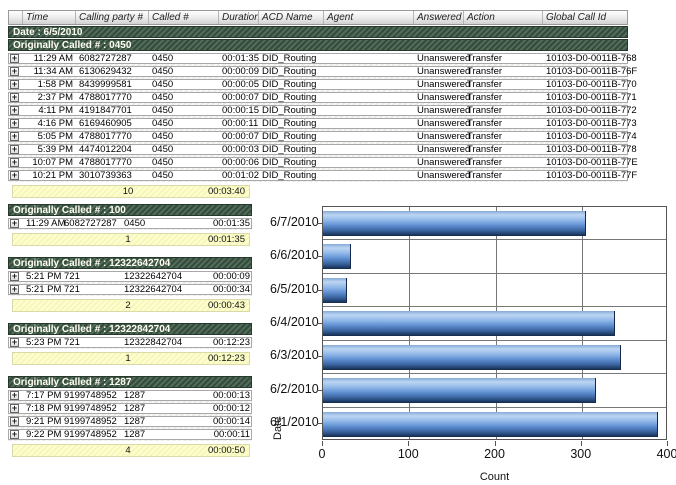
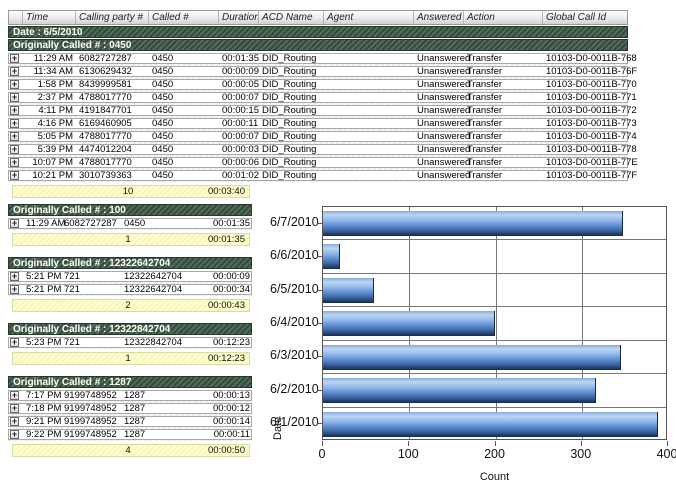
6/7/2010: 310 -> 350
6/6/2010: 30 -> 20
6/5/2010: 30 -> 60
6/4/2010: 340 -> 200
